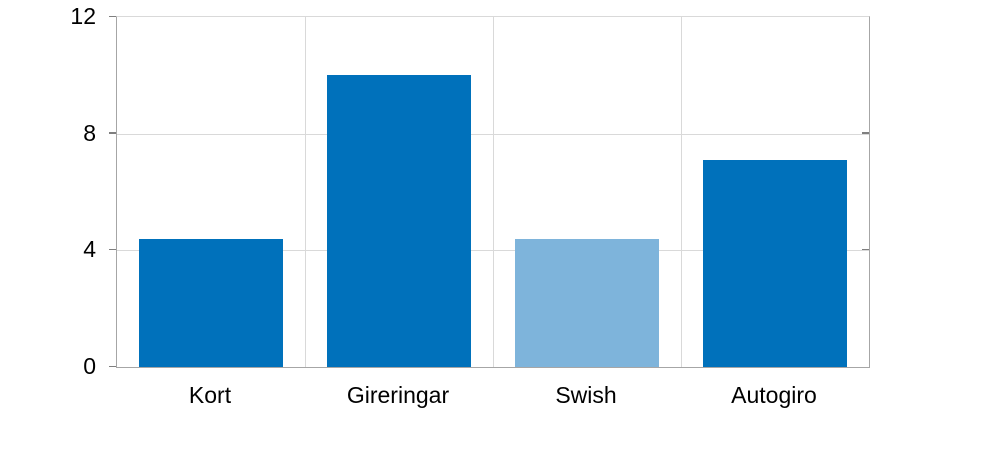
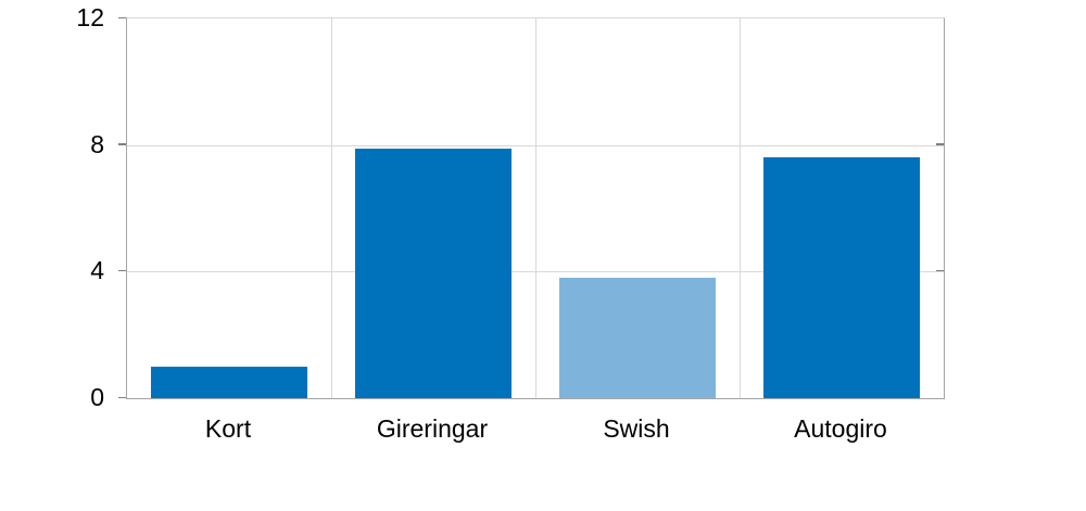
Kort: 4.4 -> 1.0
Gireringar: 10.0 -> 7.9
Swish: 4.4 -> 3.8
Autogiro: 7.1 -> 7.6
